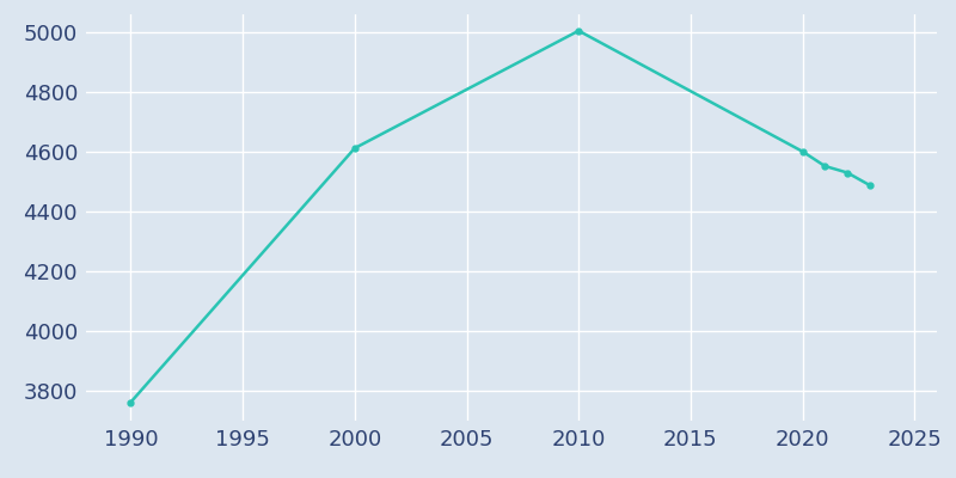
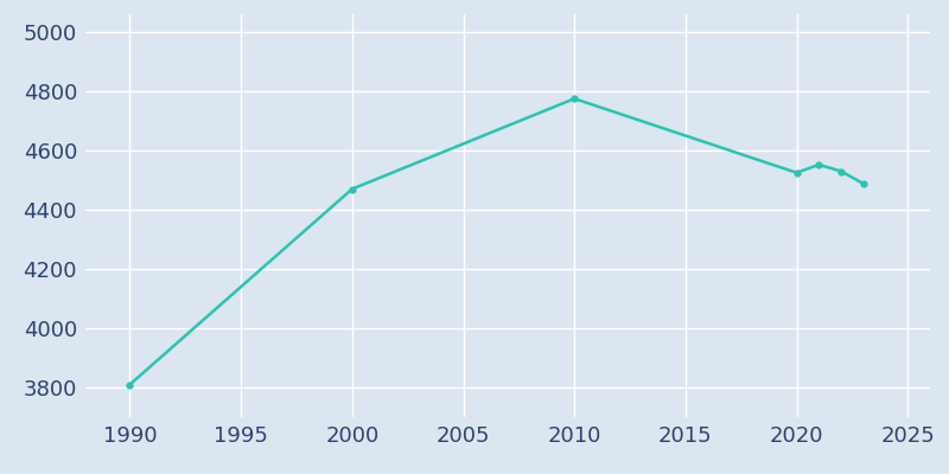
1990: 3762 -> 3810
2000: 4612 -> 4470
2010: 5005 -> 4775
2020: 4601 -> 4525
